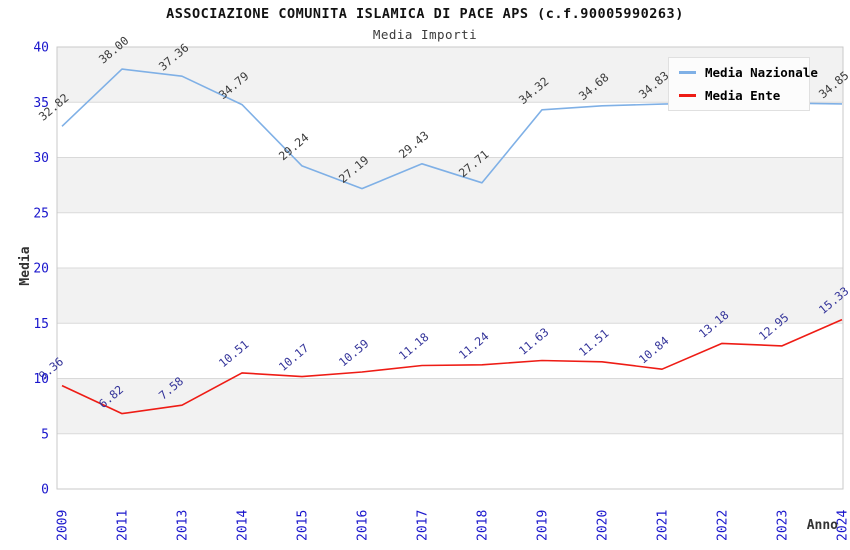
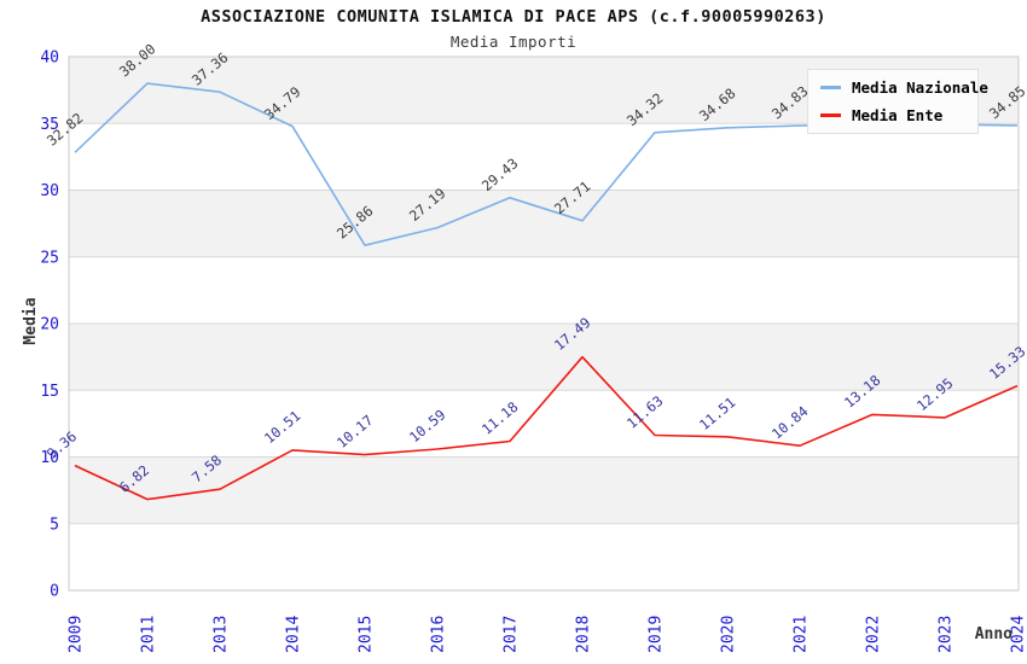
Media Nazionale/2015: 29.24 -> 25.86
Media Ente/2018: 11.24 -> 17.49
